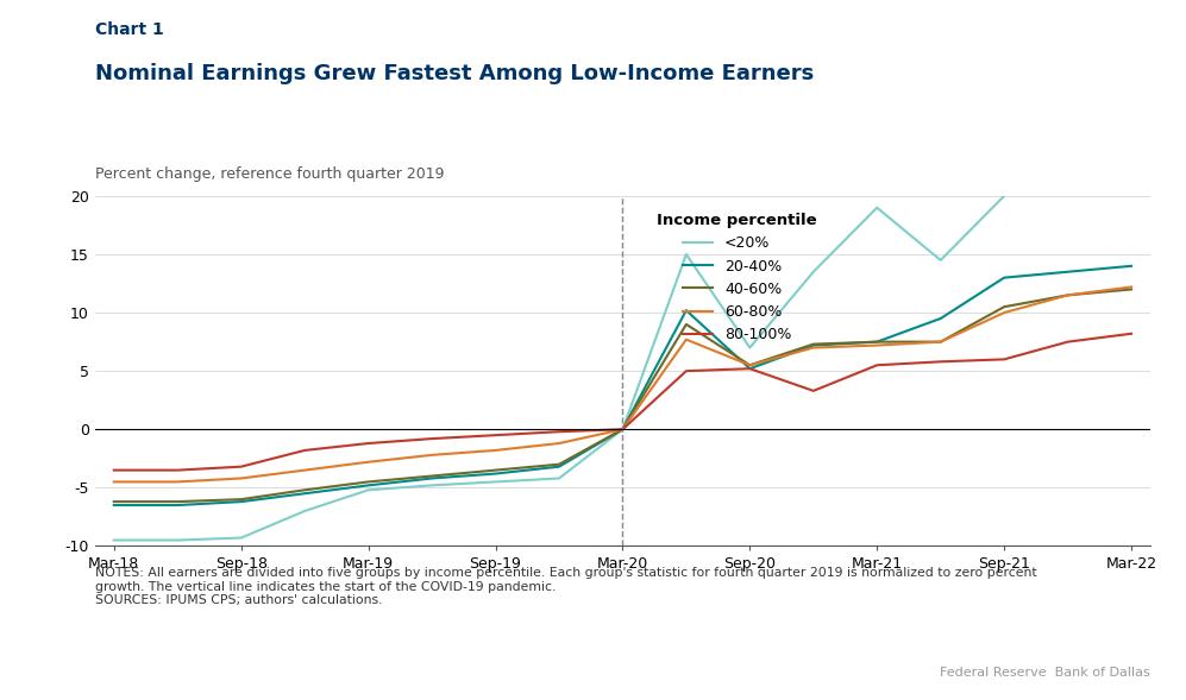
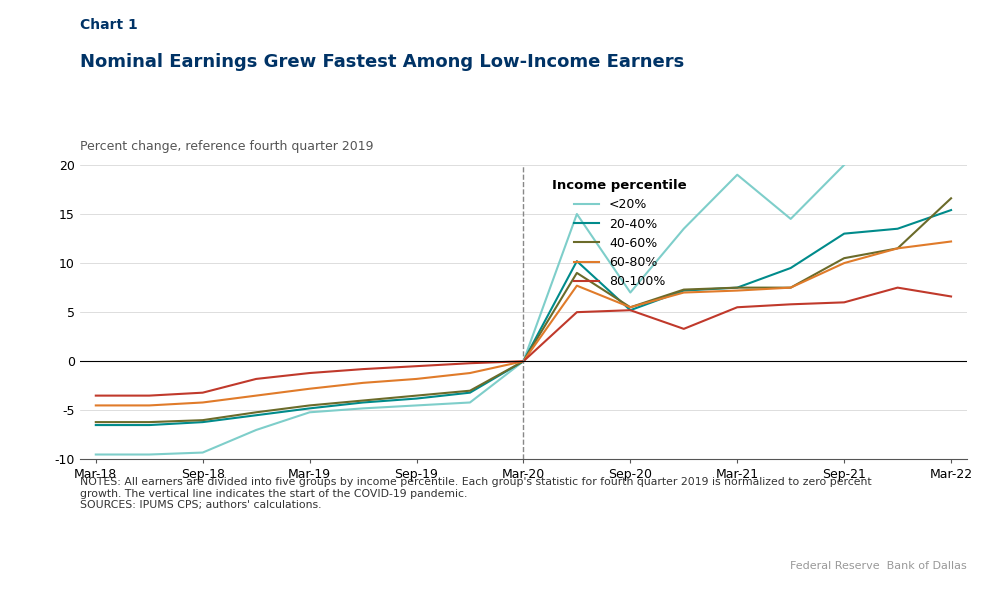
20-40%/Mar-22: 14.0 -> 15.4
40-60%/Mar-22: 12.0 -> 16.6
80-100%/Mar-22: 8.2 -> 6.6
